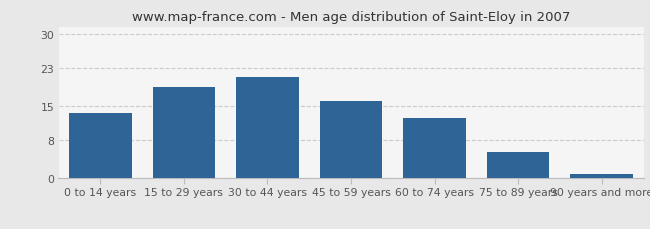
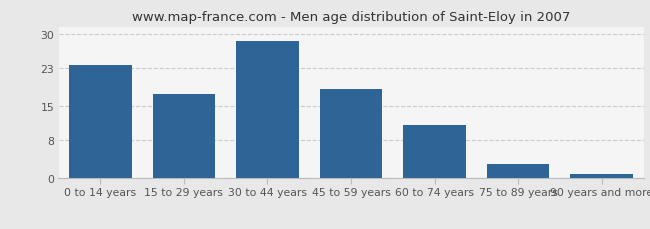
0 to 14 years: 13.5 -> 23.5
15 to 29 years: 19.0 -> 17.5
30 to 44 years: 21.0 -> 28.5
45 to 59 years: 16.0 -> 18.5
60 to 74 years: 12.5 -> 11.0
75 to 89 years: 5.5 -> 3.0
